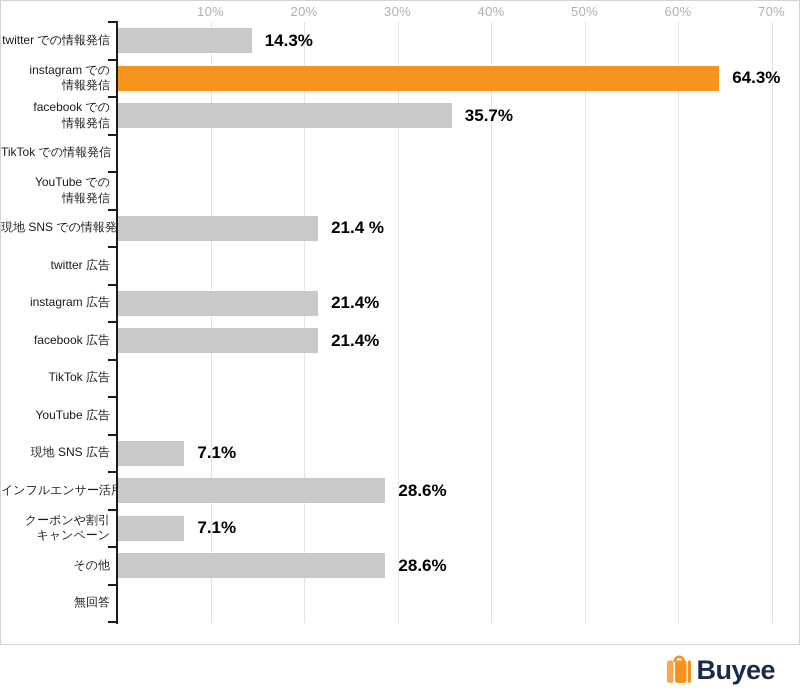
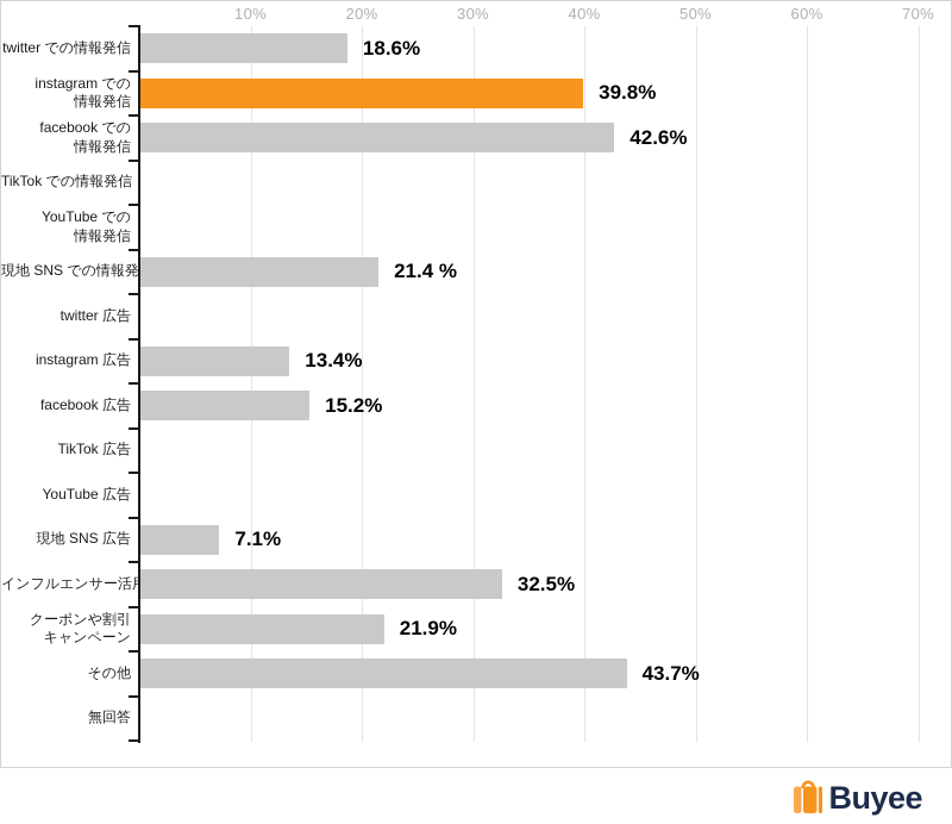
twitter での情報発信: 14.3% -> 18.6%
instagram での 情報発信: 64.3% -> 39.8%
facebook での 情報発信: 35.7% -> 42.6%
instagram 広告: 21.4% -> 13.4%
facebook 広告: 21.4% -> 15.2%
インフルエンサー活用: 28.6% -> 32.5%
クーポンや割引 キャンペーン: 7.1% -> 21.9%
その他: 28.6% -> 43.7%
